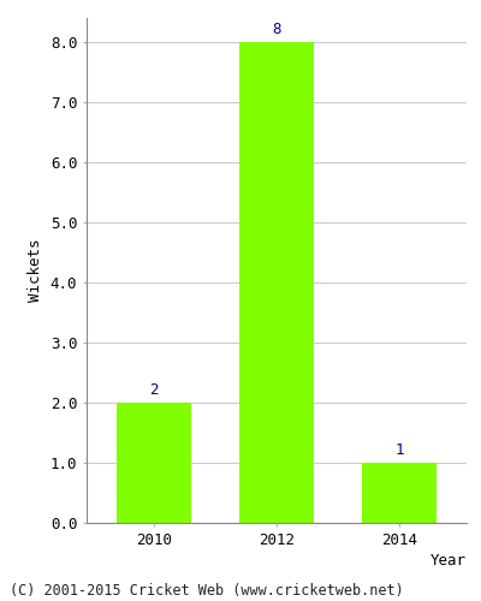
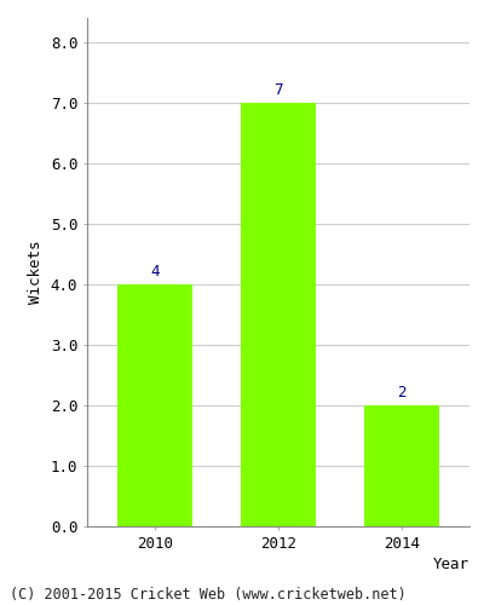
2010: 2 -> 4
2012: 8 -> 7
2014: 1 -> 2
